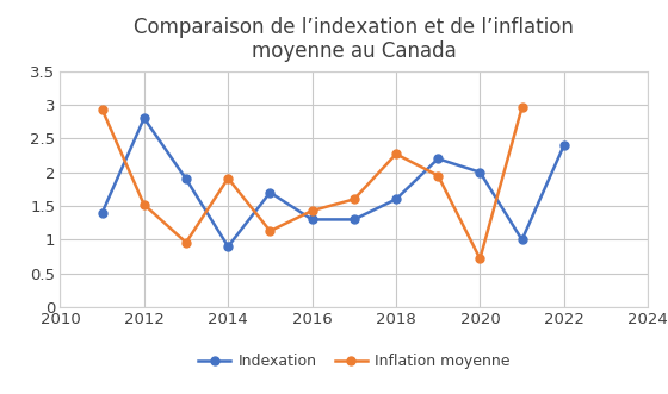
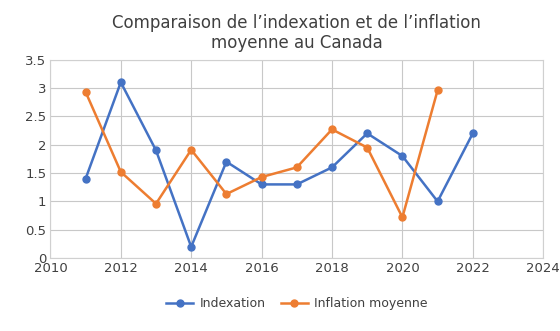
Indexation/2012: 2.8 -> 3.1
Indexation/2014: 0.9 -> 0.2
Indexation/2020: 2.0 -> 1.8
Indexation/2022: 2.4 -> 2.2
